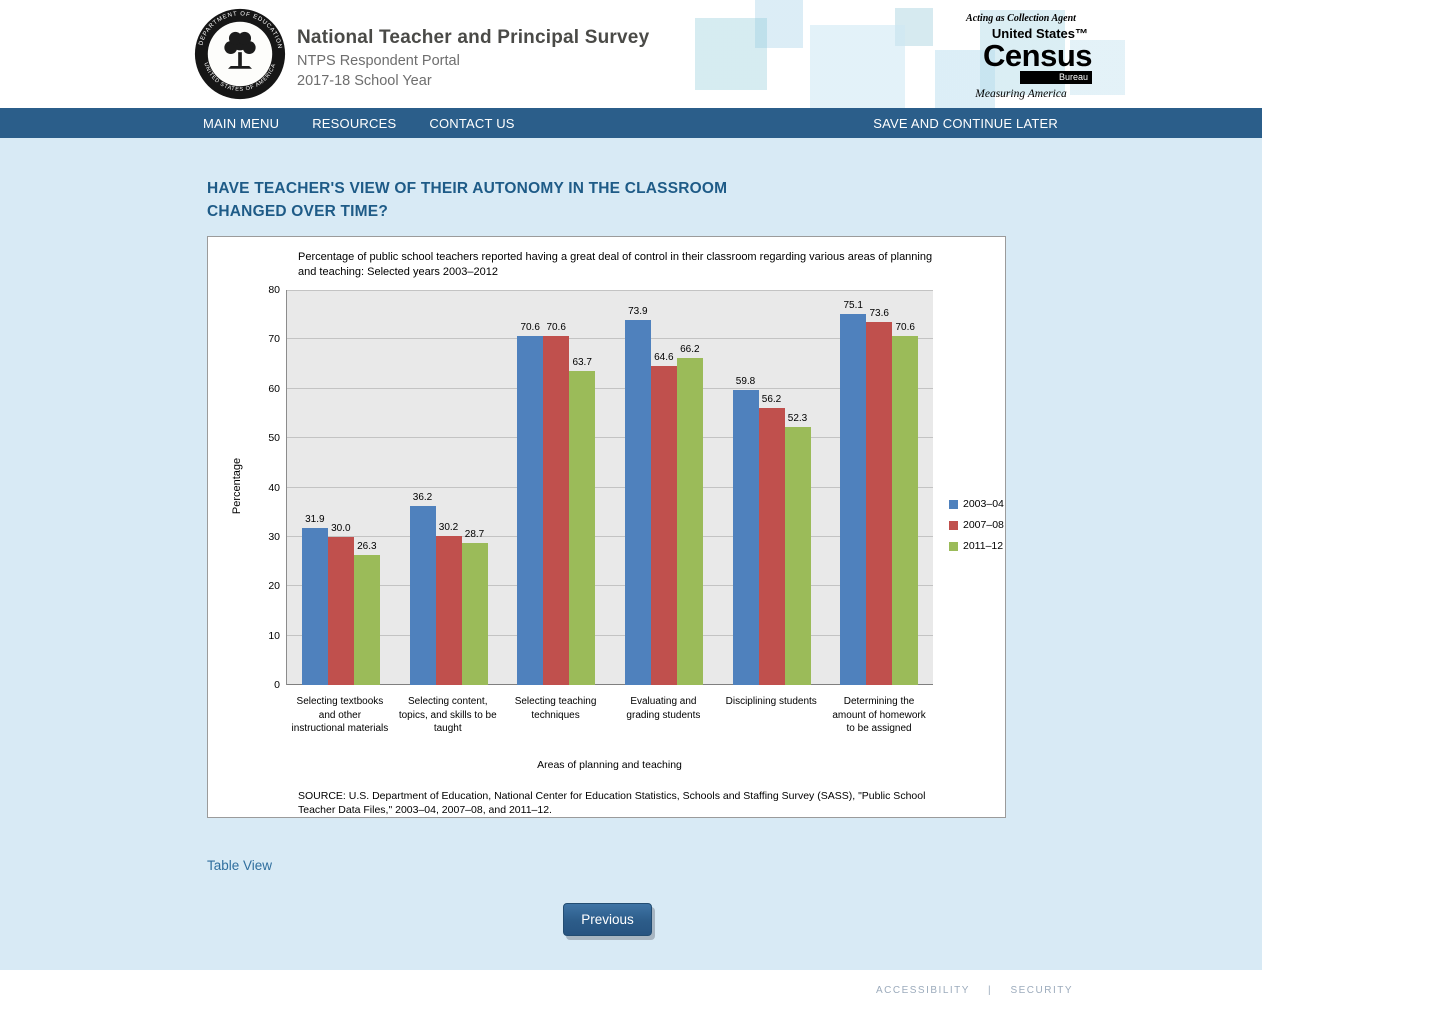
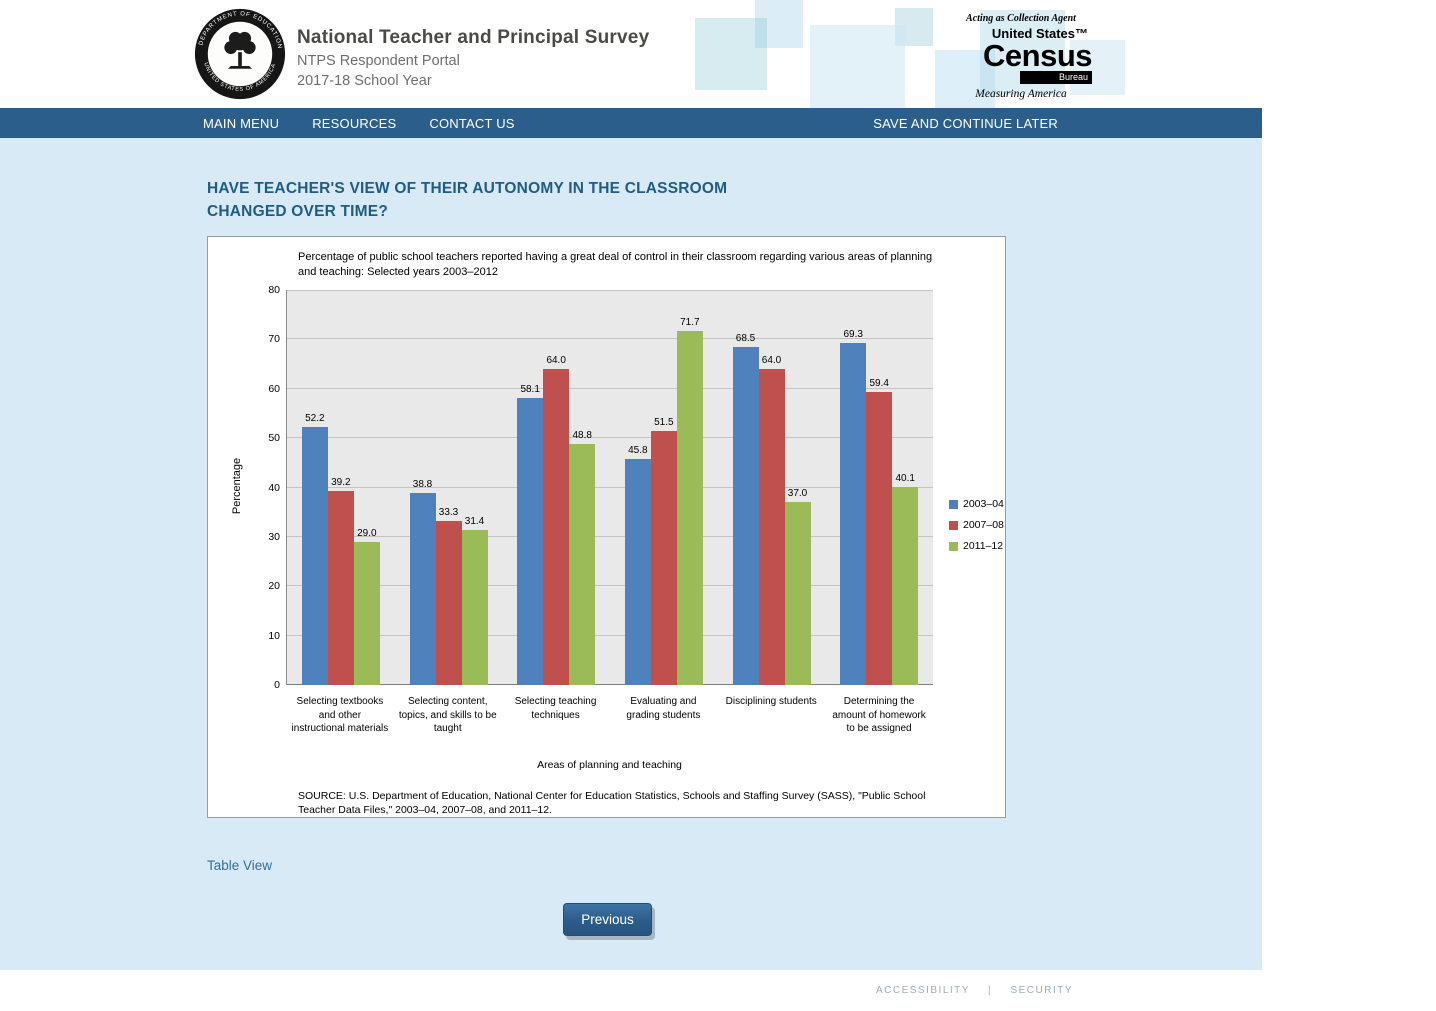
2003–04/Selecting textbooks and other instructional materials: 31.9 -> 52.2
2007–08/Selecting textbooks and other instructional materials: 30.0 -> 39.2
2011–12/Selecting textbooks and other instructional materials: 26.3 -> 29.0
2003–04/Selecting content, topics, and skills to be taught: 36.2 -> 38.8
2007–08/Selecting content, topics, and skills to be taught: 30.2 -> 33.3
2011–12/Selecting content, topics, and skills to be taught: 28.7 -> 31.4
2003–04/Selecting teaching techniques: 70.6 -> 58.1
2007–08/Selecting teaching techniques: 70.6 -> 64.0
2011–12/Selecting teaching techniques: 63.7 -> 48.8
2003–04/Evaluating and grading students: 73.9 -> 45.8
2007–08/Evaluating and grading students: 64.6 -> 51.5
2011–12/Evaluating and grading students: 66.2 -> 71.7
2003–04/Disciplining students: 59.8 -> 68.5
2007–08/Disciplining students: 56.2 -> 64.0
2011–12/Disciplining students: 52.3 -> 37.0
2003–04/Determining the amount of homework to be assigned: 75.1 -> 69.3
2007–08/Determining the amount of homework to be assigned: 73.6 -> 59.4
2011–12/Determining the amount of homework to be assigned: 70.6 -> 40.1
